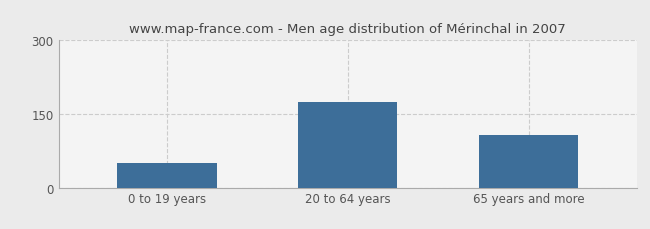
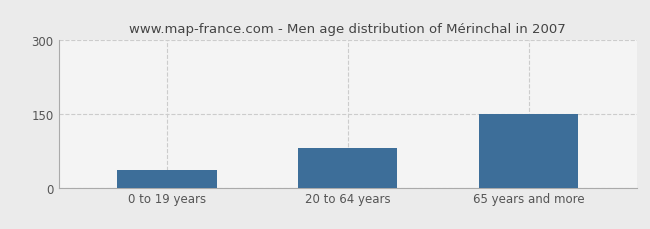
0 to 19 years: 50 -> 35
20 to 64 years: 175 -> 80
65 years and more: 108 -> 150
